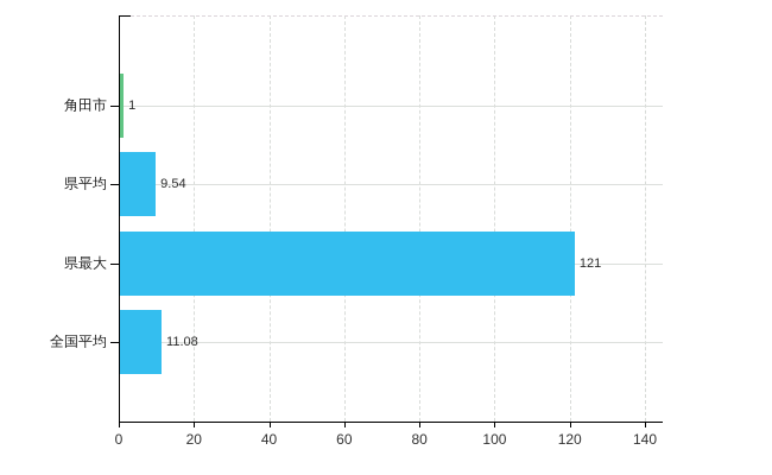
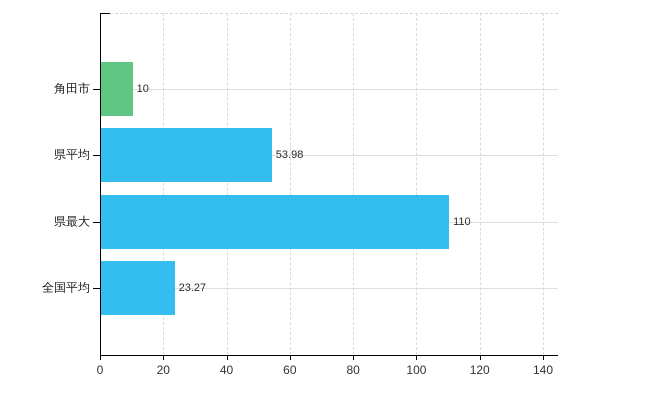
角田市: 1 -> 10
県平均: 9.54 -> 53.98
県最大: 121 -> 110
全国平均: 11.08 -> 23.27
